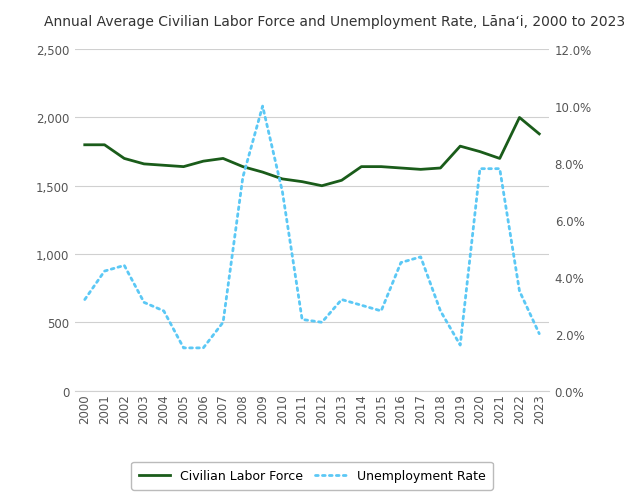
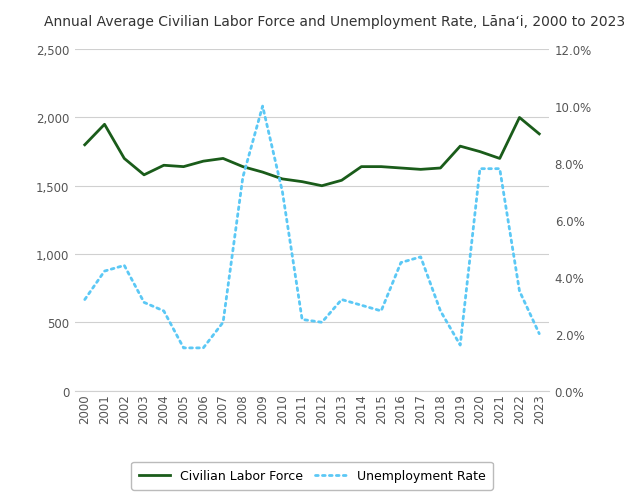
Civilian Labor Force/2001: 1,800 -> 1,950
Civilian Labor Force/2003: 1,660 -> 1,580
